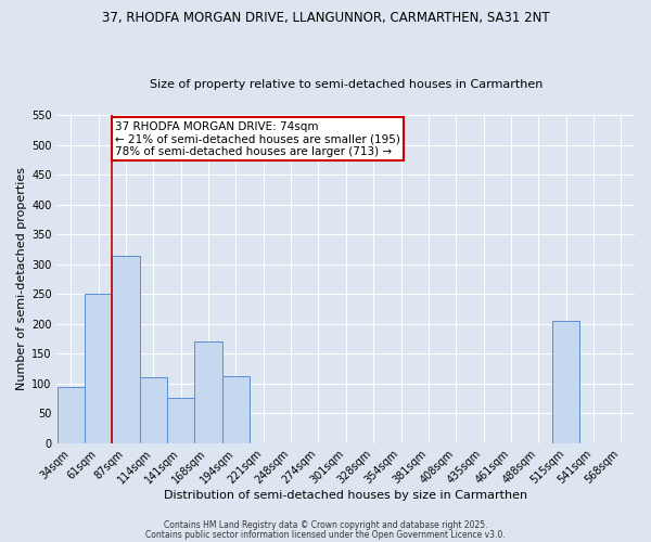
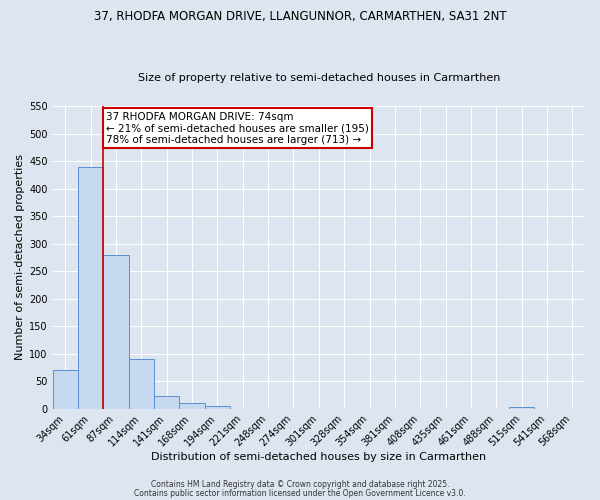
34sqm: 94 -> 70
61sqm: 250 -> 440
87sqm: 314 -> 280
114sqm: 110 -> 90
141sqm: 76 -> 22
168sqm: 170 -> 10
194sqm: 112 -> 5
515sqm: 204 -> 3
